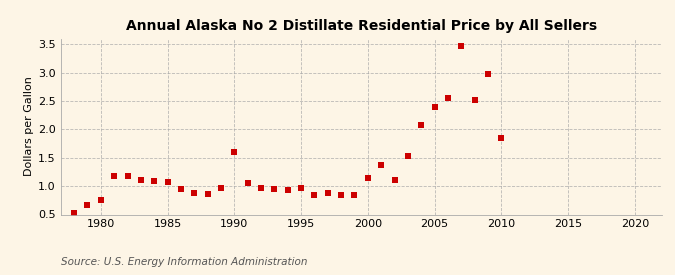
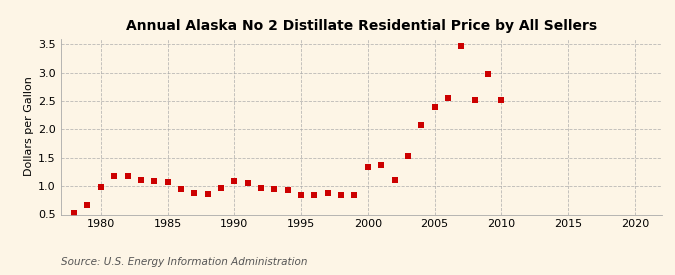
1980: 0.76 -> 0.99
1990: 1.60 -> 1.09
1995: 0.96 -> 0.85
2000: 1.14 -> 1.33
2010: 1.84 -> 2.51
